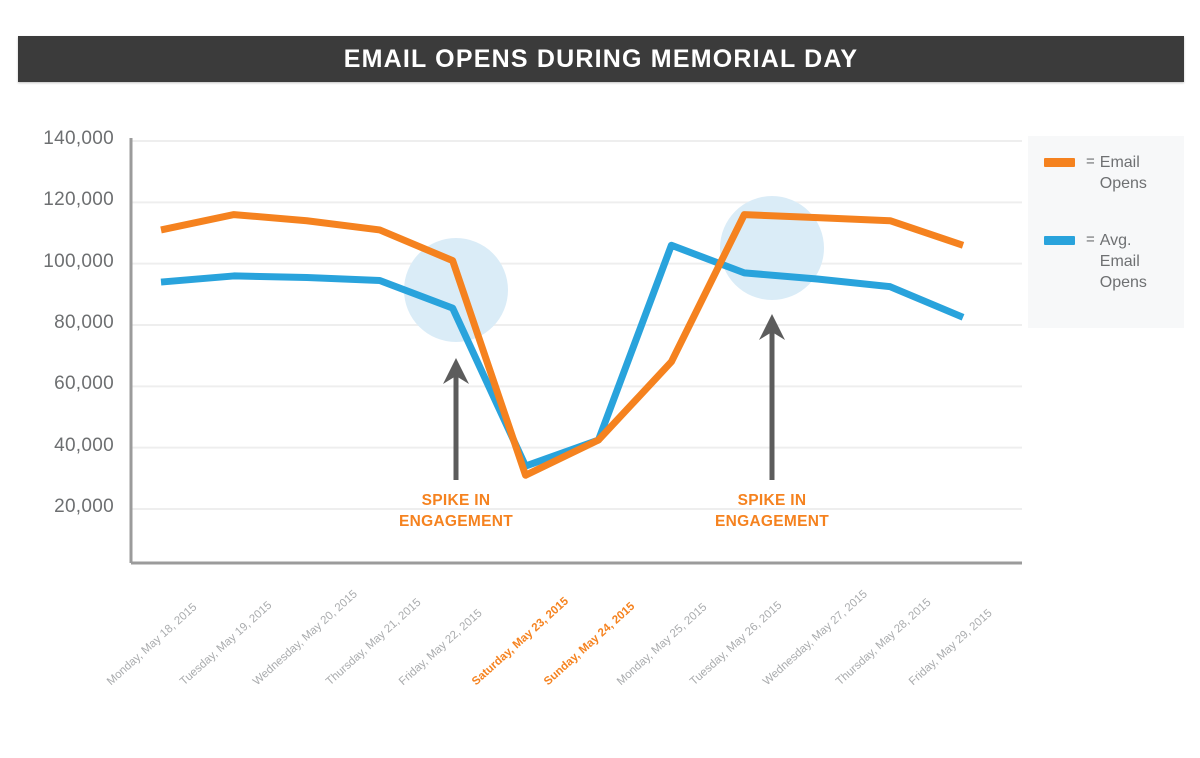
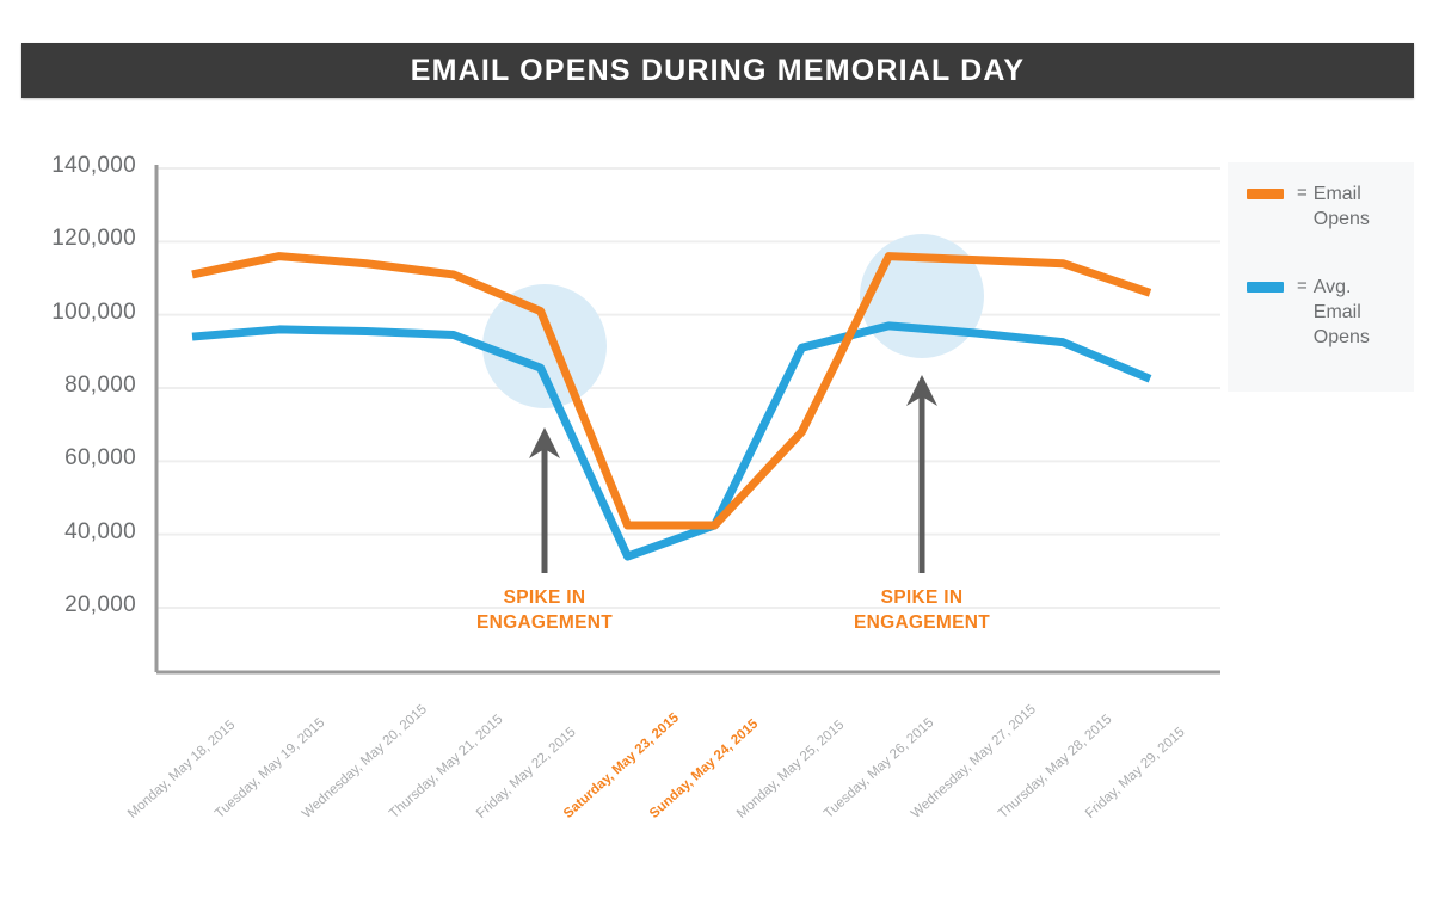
Email Opens/Saturday, May 23, 2015: 31000 -> 42000
Avg. Email Opens/Monday, May 25, 2015: 106000 -> 91000
